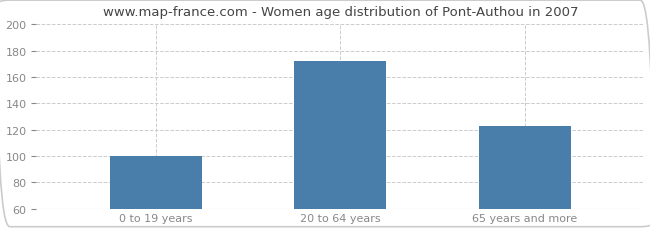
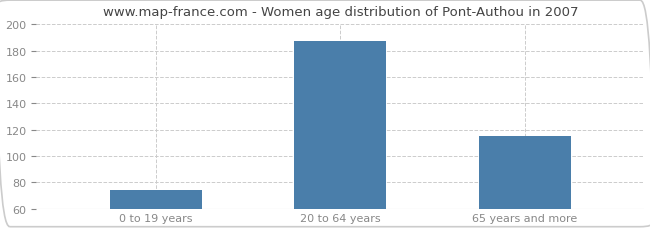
0 to 19 years: 100 -> 74
20 to 64 years: 172 -> 187
65 years and more: 123 -> 115
